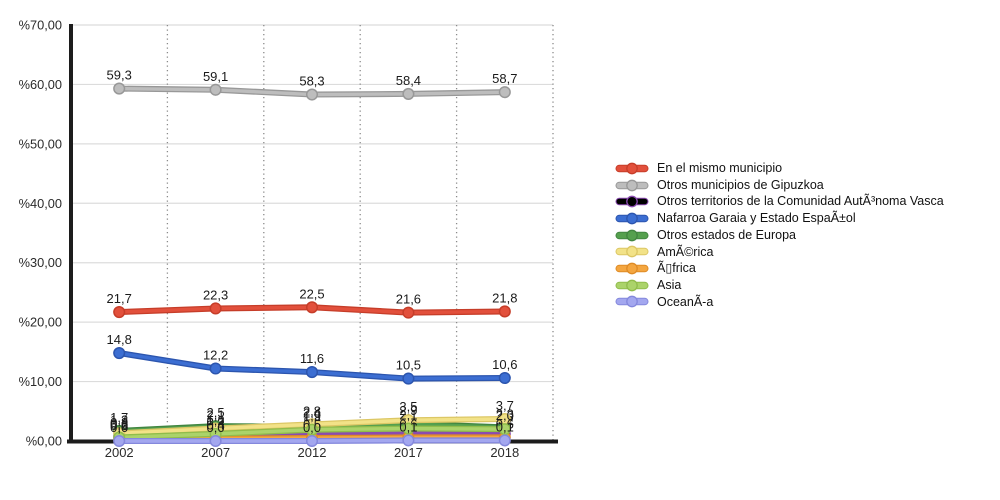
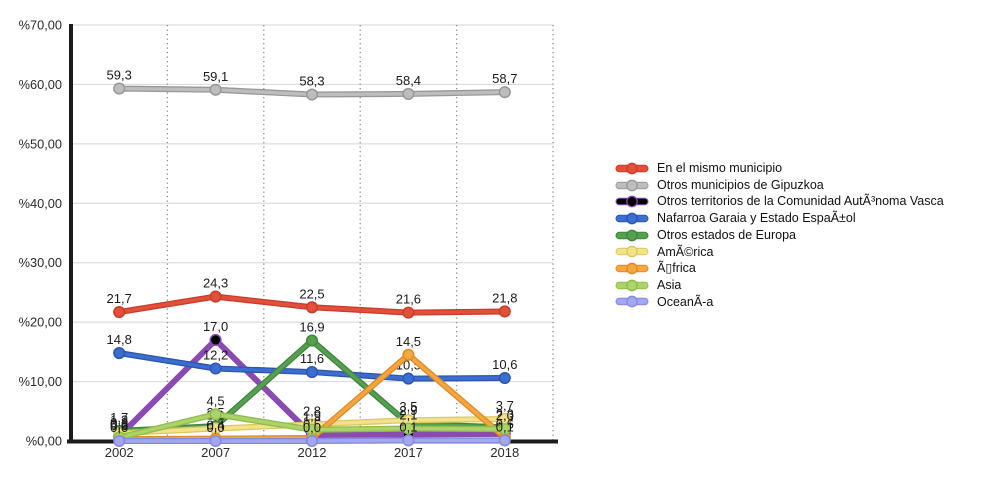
En el mismo municipio/2007: 22,3 -> 24,3
Otros territorios de la Comunidad AutÃ³noma Vasca/2007: 0,9 -> 17,0
Asia/2007: 1,2 -> 4,5
Otros estados de Europa/2012: 2,4 -> 16,9
Ã▯frica/2017: 0,6 -> 14,5
